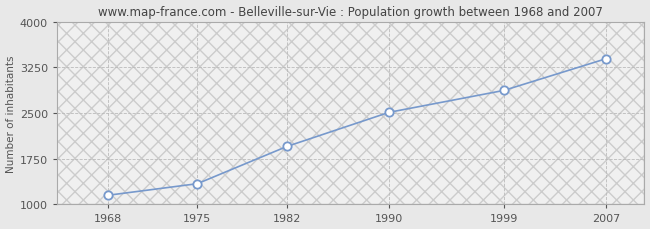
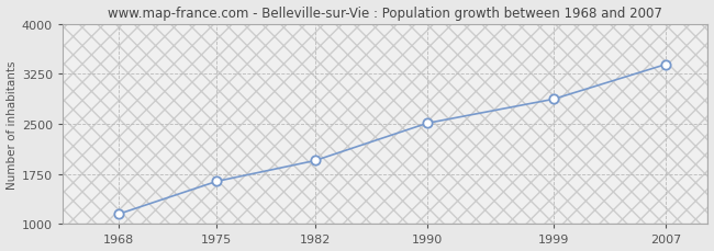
1975: 1340 -> 1640
